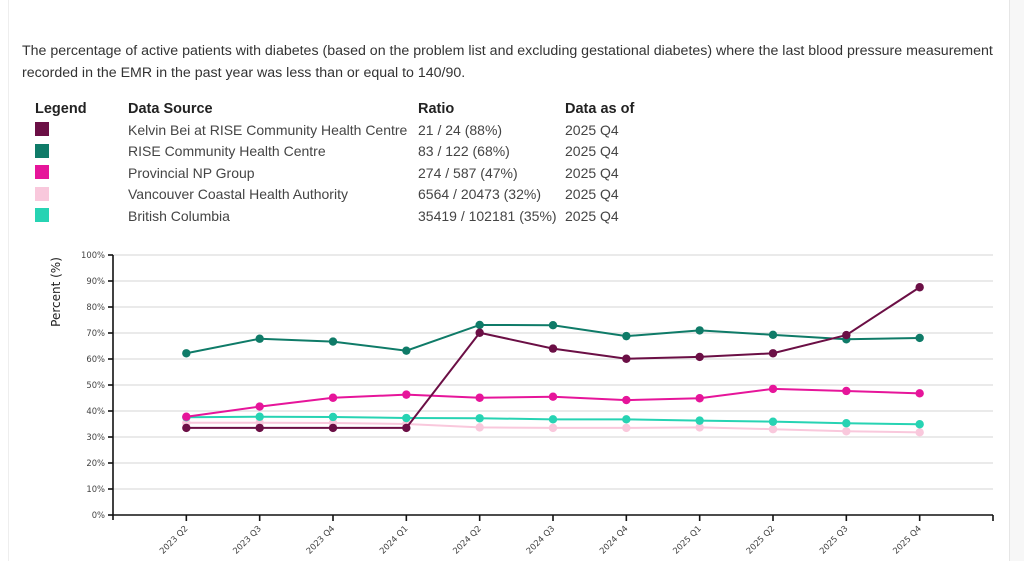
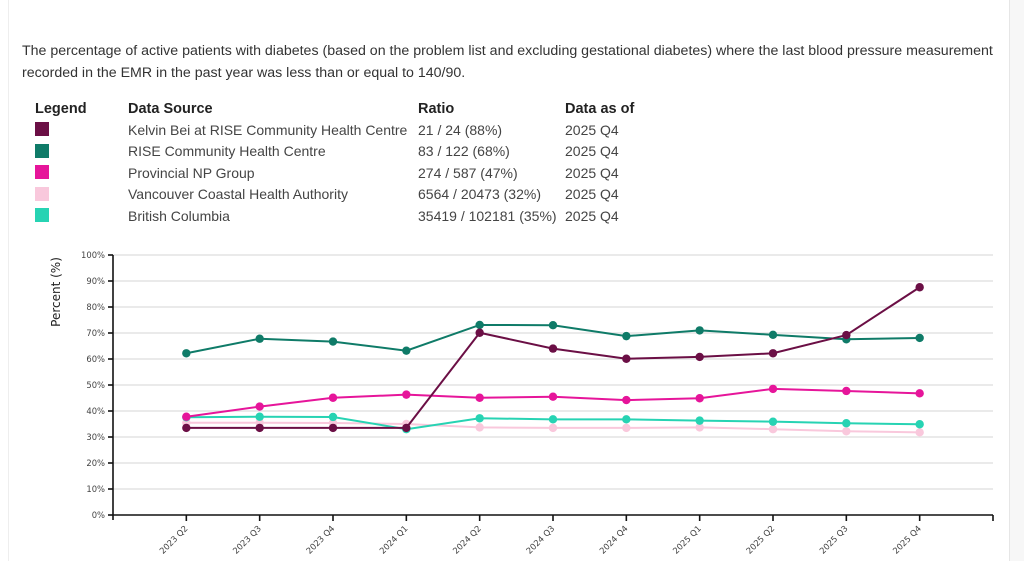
British Columbia/2024 Q1: 37% -> 33%
